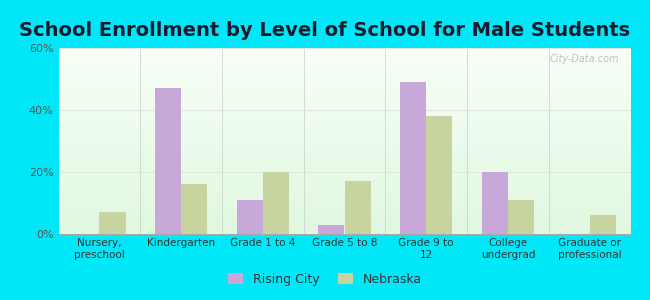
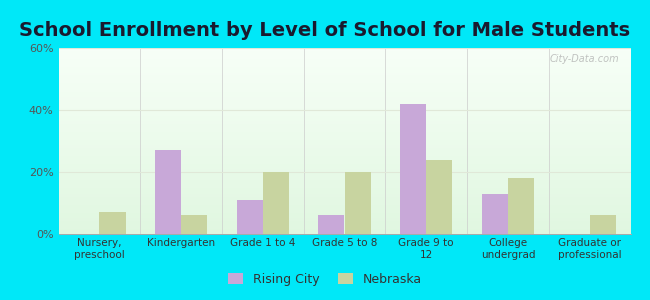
Rising City/Kindergarten: 47% -> 27%
Nebraska/Kindergarten: 16% -> 6%
Rising City/Grade 5 to 8: 3% -> 6%
Nebraska/Grade 5 to 8: 17% -> 20%
Rising City/Grade 9 to 12: 49% -> 42%
Nebraska/Grade 9 to 12: 38% -> 24%
Rising City/College undergrad: 20% -> 13%
Nebraska/College undergrad: 11% -> 18%
